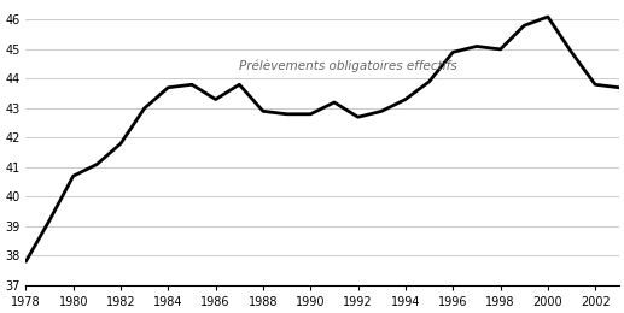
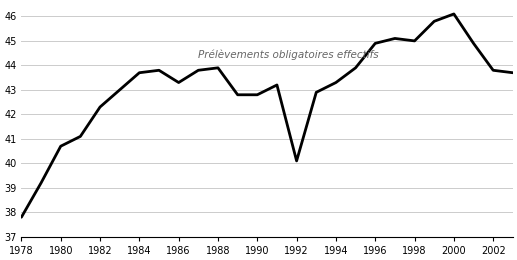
1982: 41.8 -> 42.3
1988: 42.9 -> 43.9
1992: 42.7 -> 40.1
